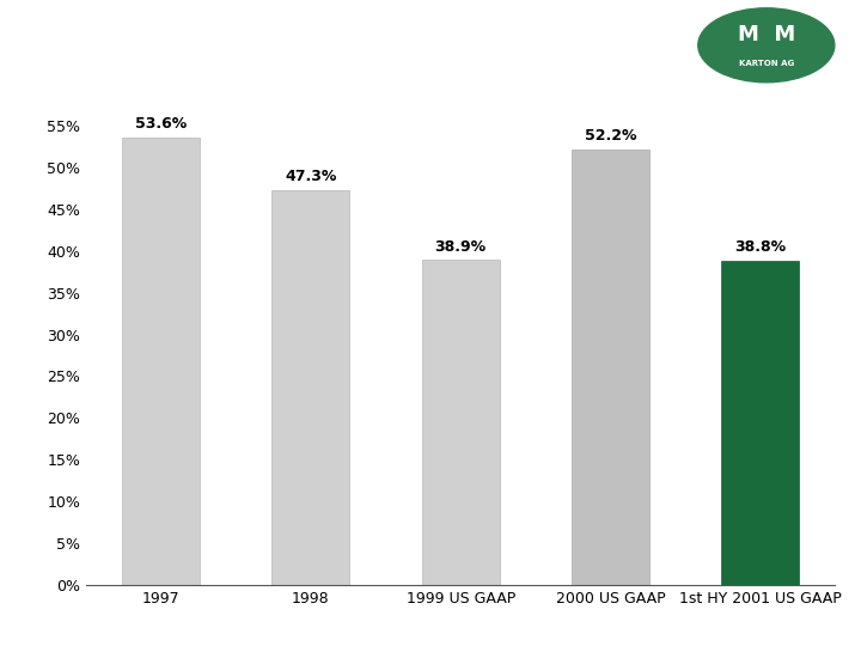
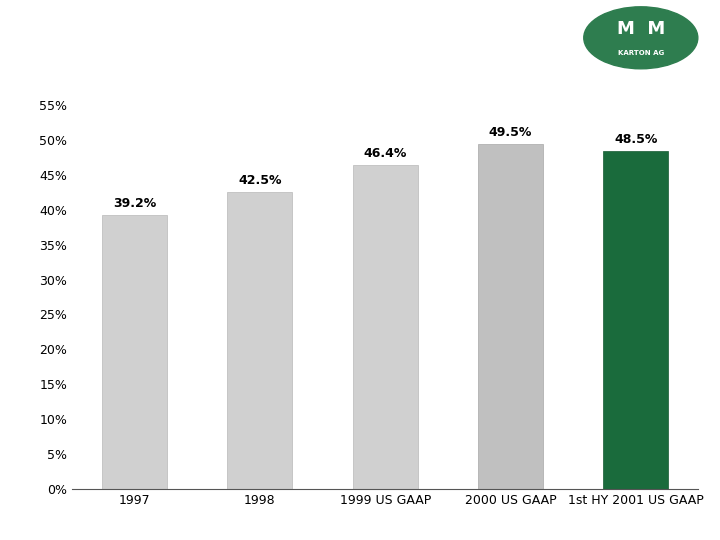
1997: 53.6% -> 39.2%
1998: 47.3% -> 42.5%
1999 US GAAP: 38.9% -> 46.4%
2000 US GAAP: 52.2% -> 49.5%
1st HY 2001 US GAAP: 38.8% -> 48.5%
